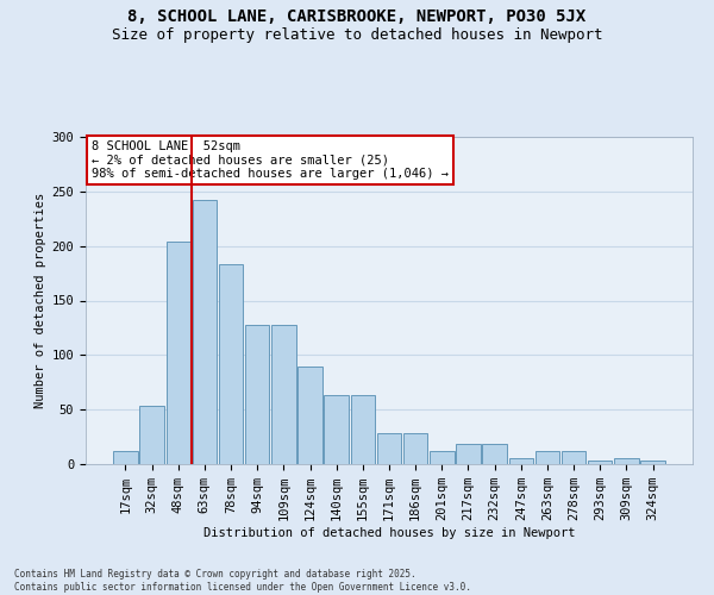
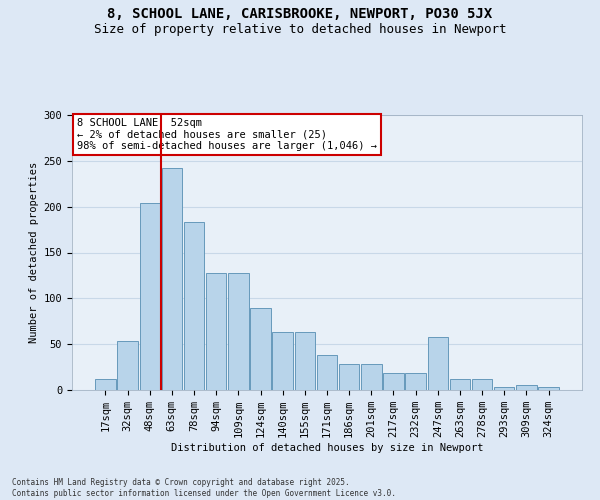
171sqm: 28 -> 38
201sqm: 12 -> 28
247sqm: 5 -> 58
